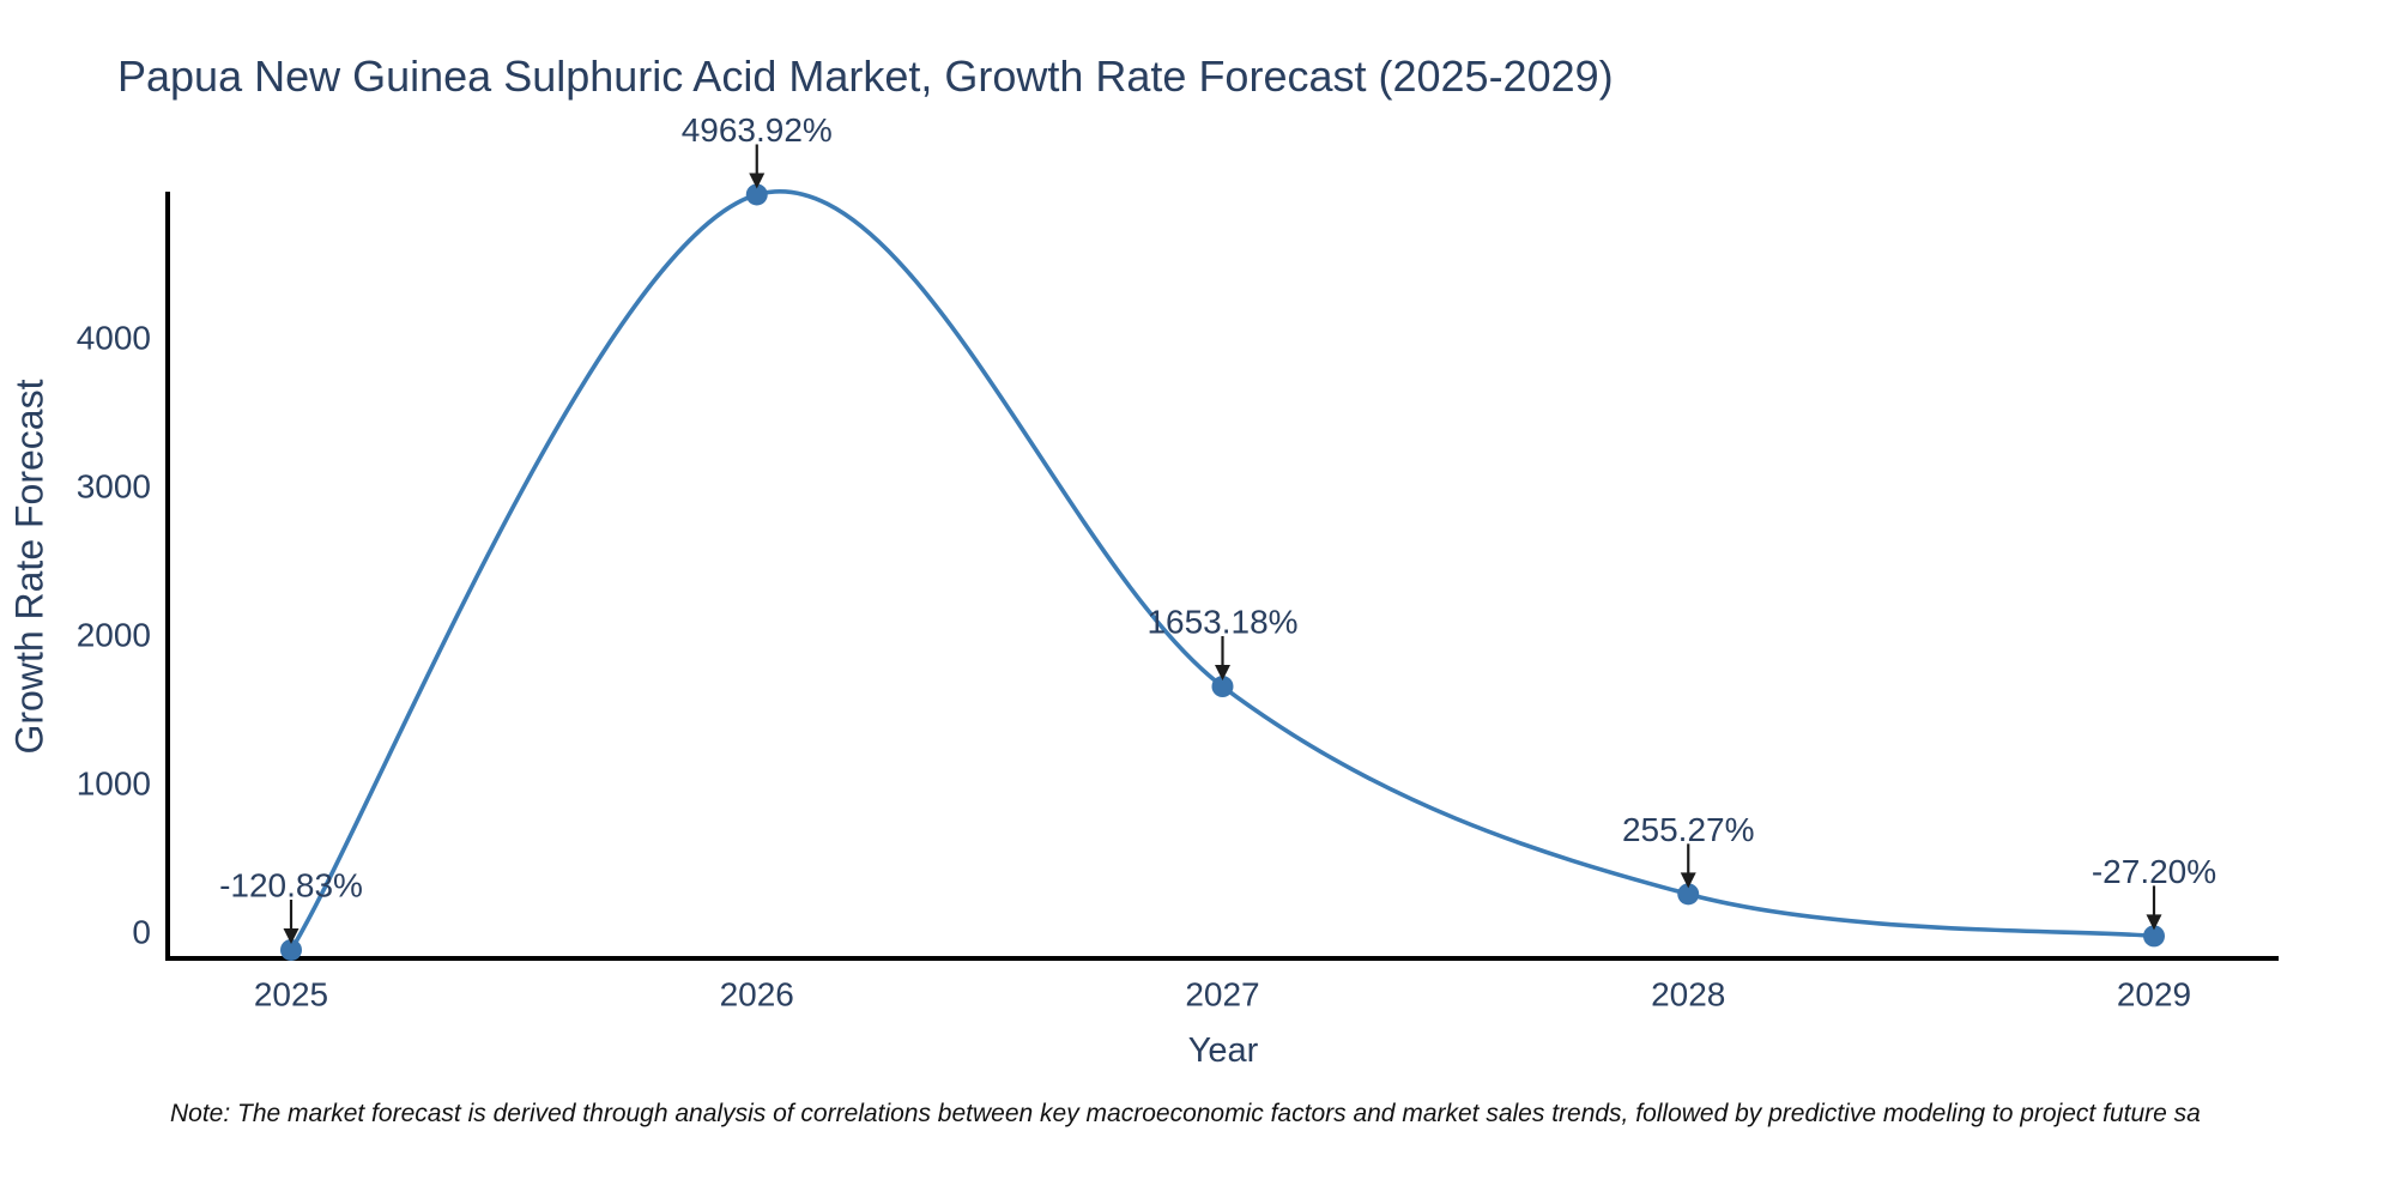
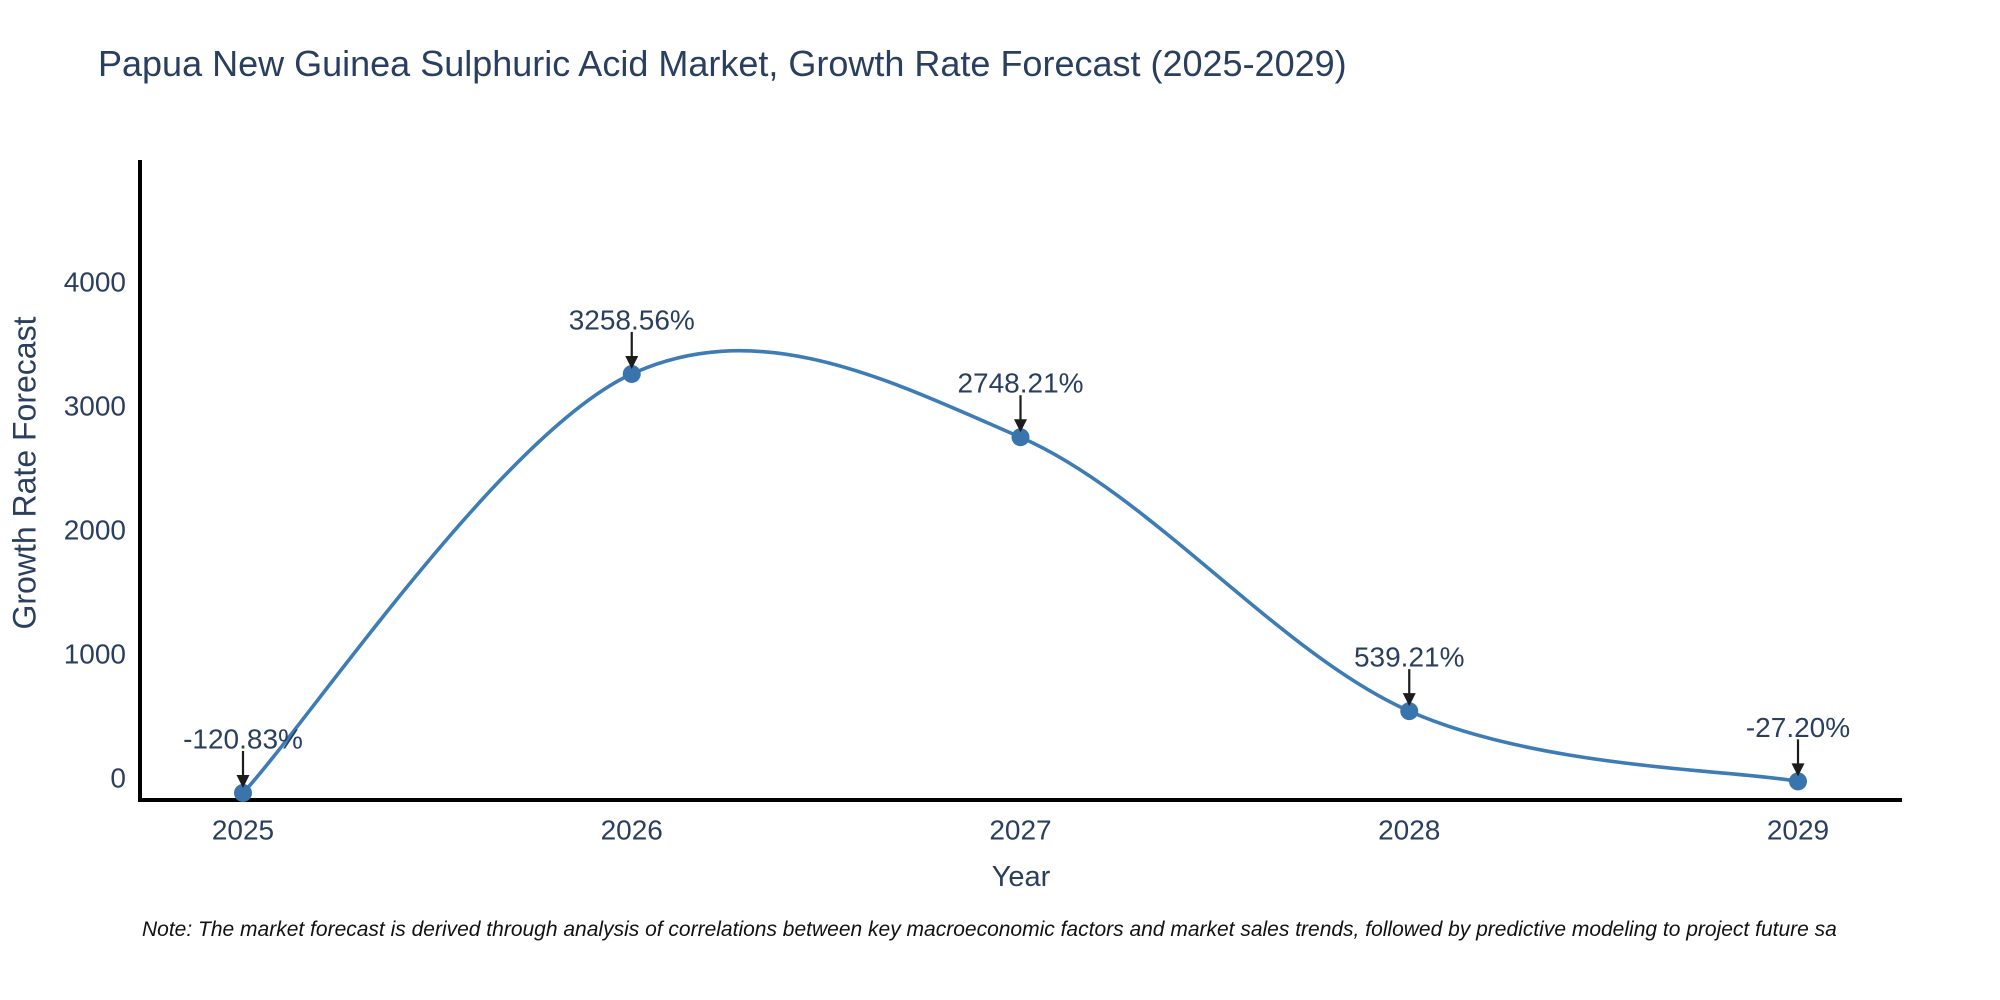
2026: 4963.92% -> 3258.56%
2027: 1653.18% -> 2748.21%
2028: 255.27% -> 539.21%
